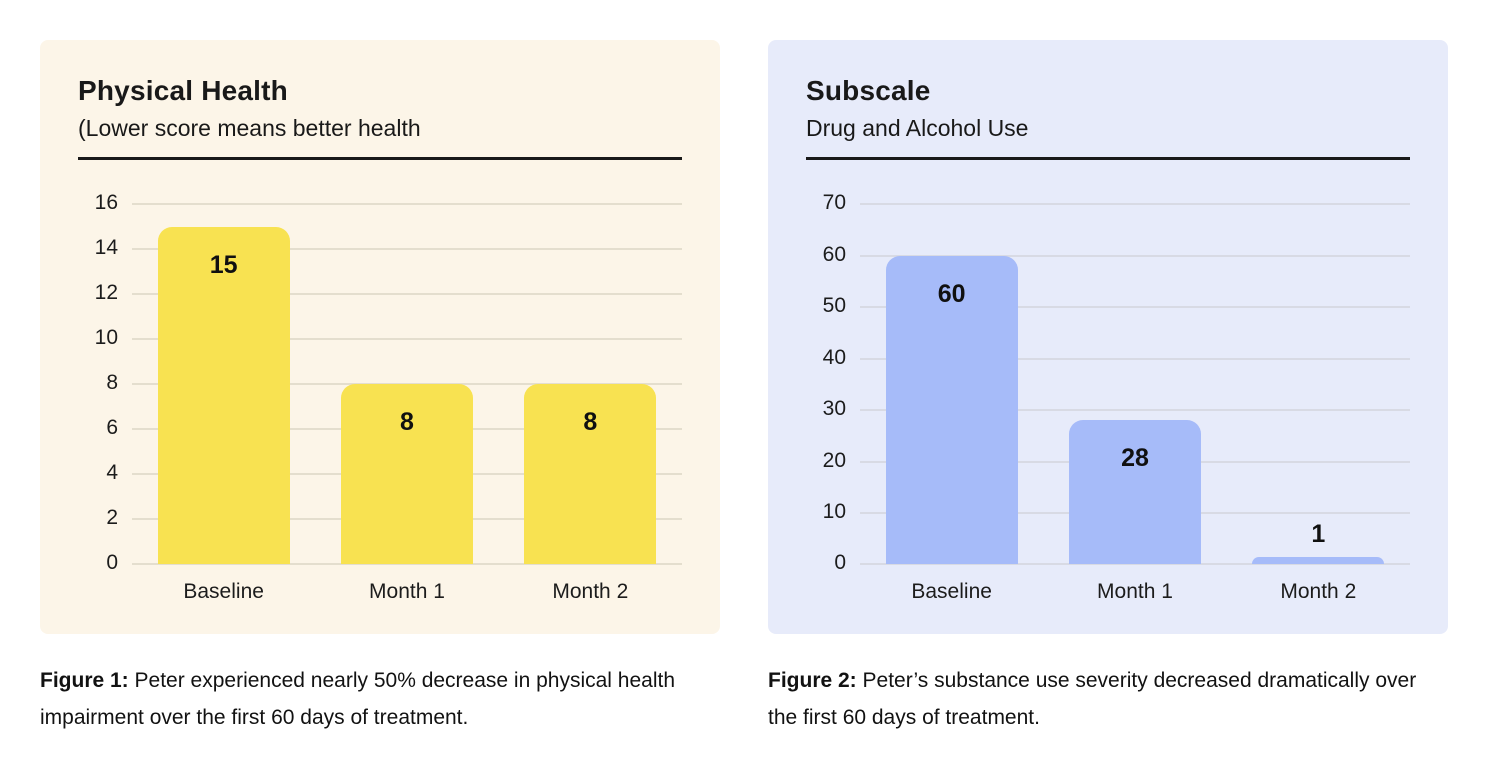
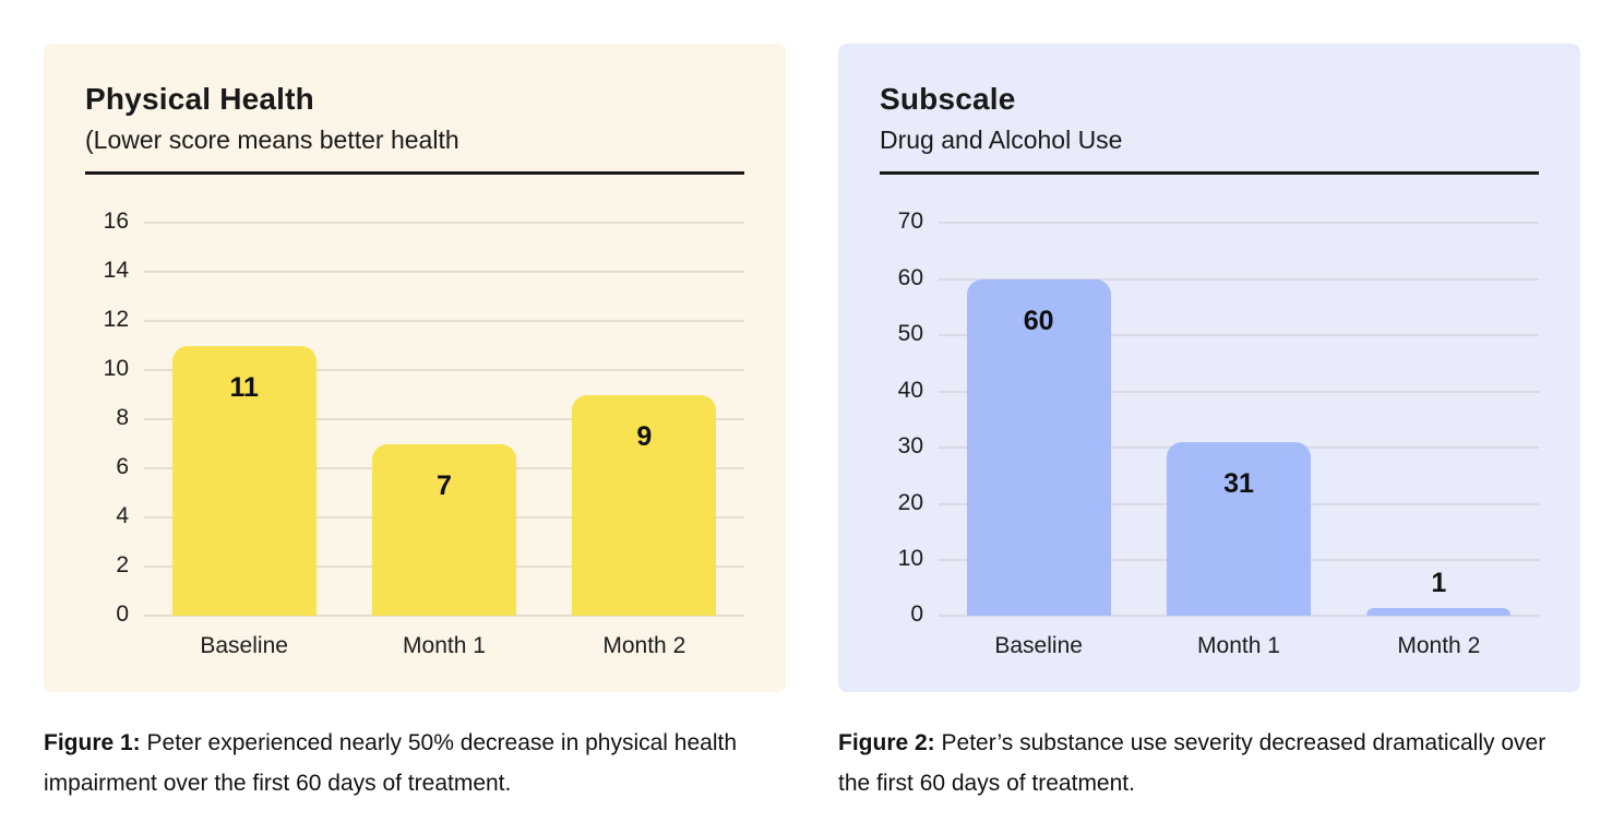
Physical Health/Baseline: 15 -> 11
Physical Health/Month 1: 8 -> 7
Physical Health/Month 2: 8 -> 9
Subscale/Month 1: 28 -> 31
